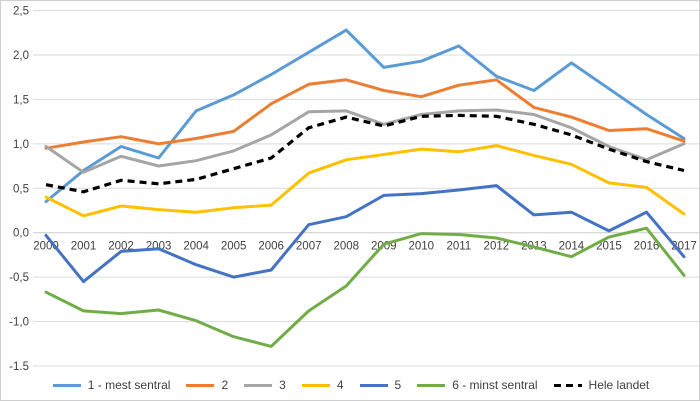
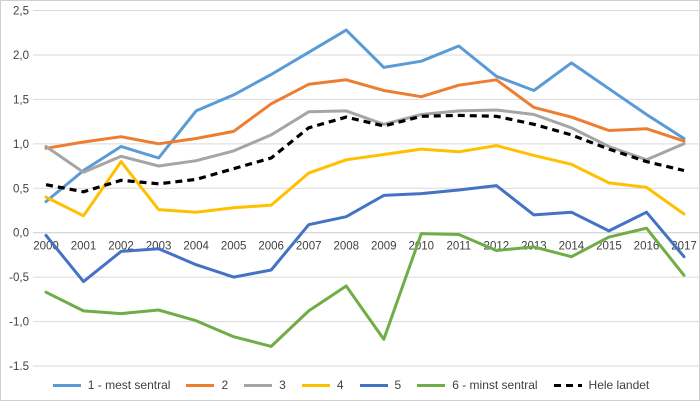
4/2002: 0,3 -> 0,8
6 - minst sentral/2009: -0,1 -> -1,2
6 - minst sentral/2012: -0,1 -> -0,2
